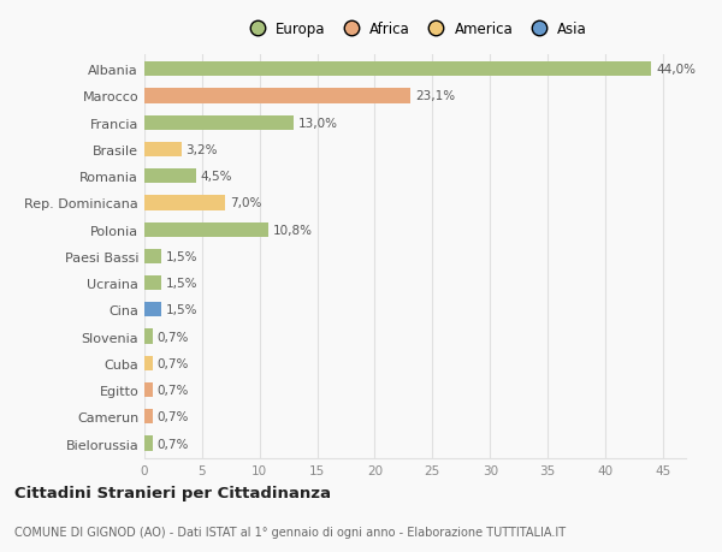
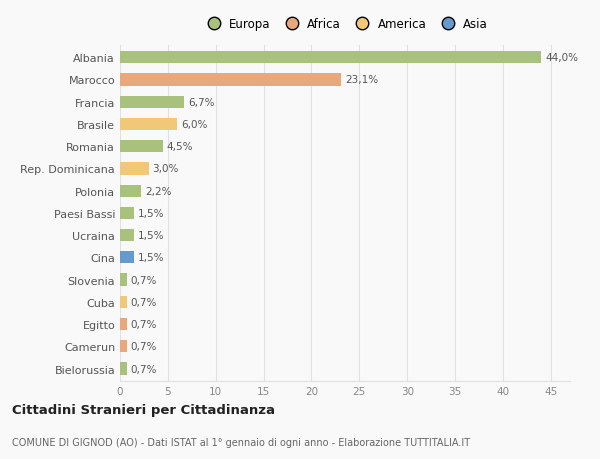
Francia: 13,0% -> 6,7%
Brasile: 3,2% -> 6,0%
Rep. Dominicana: 7,0% -> 3,0%
Polonia: 10,8% -> 2,2%
